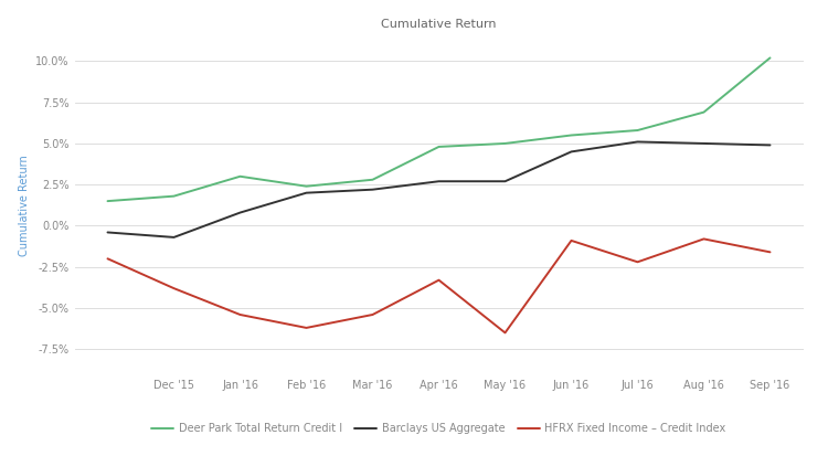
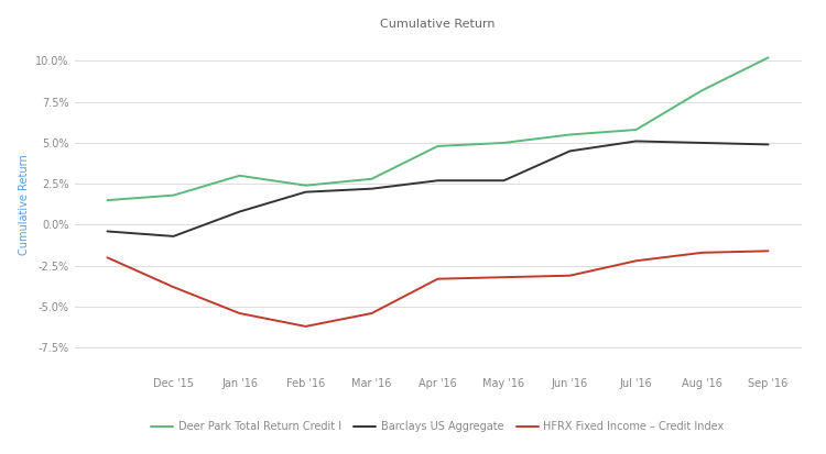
HFRX Fixed Income – Credit Index/May '16: -6.5% -> -3.2%
HFRX Fixed Income – Credit Index/Jun '16: -0.9% -> -3.1%
Deer Park Total Return Credit I/Aug '16: 6.9% -> 8.2%
HFRX Fixed Income – Credit Index/Aug '16: -0.8% -> -1.7%
